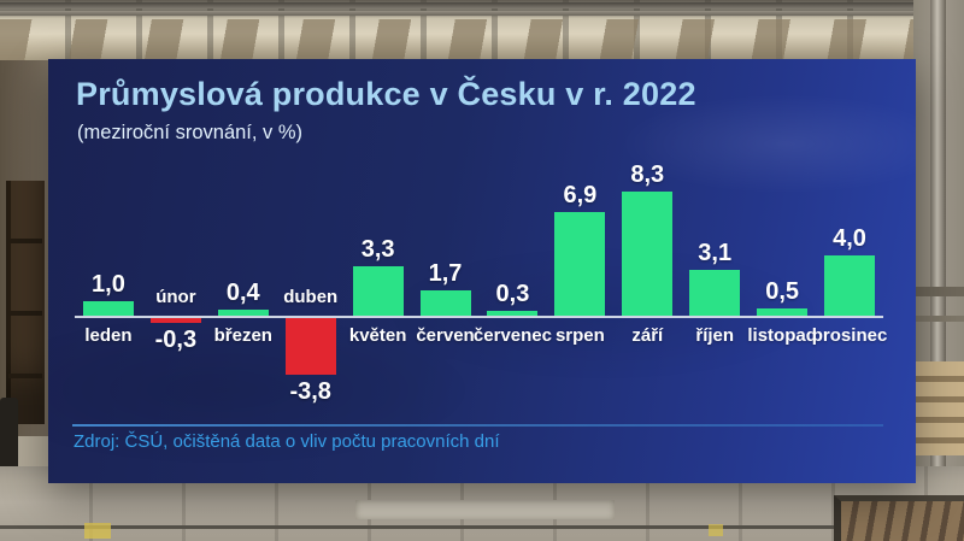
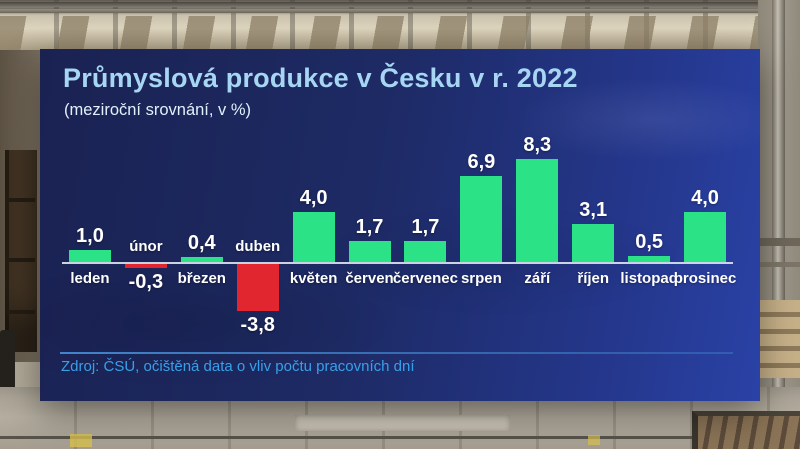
květen: 3,3 -> 4,0
červenec: 0,3 -> 1,7
